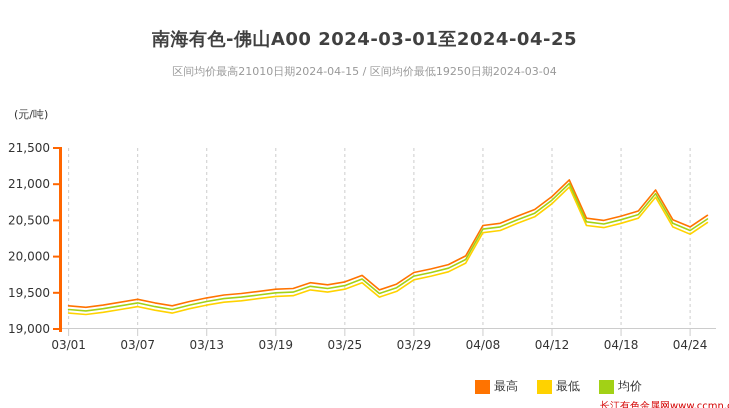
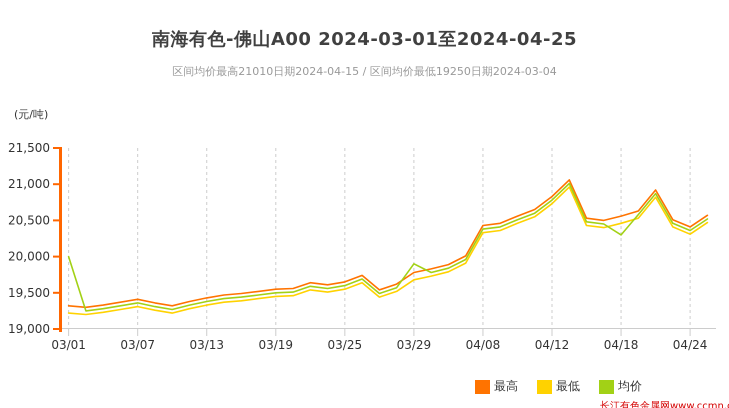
均价/03/01: 19300 -> 20000
均价/03/29: 19700 -> 19900
均价/04/18: 20500 -> 20300
